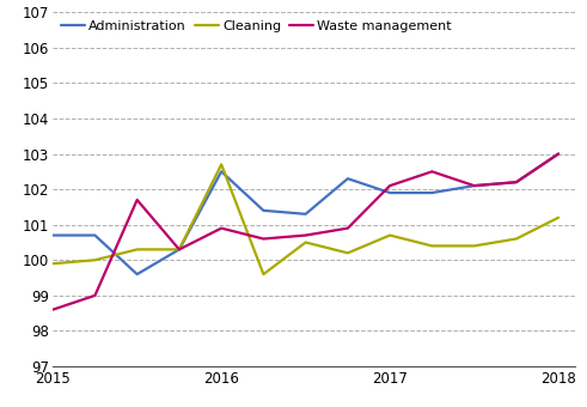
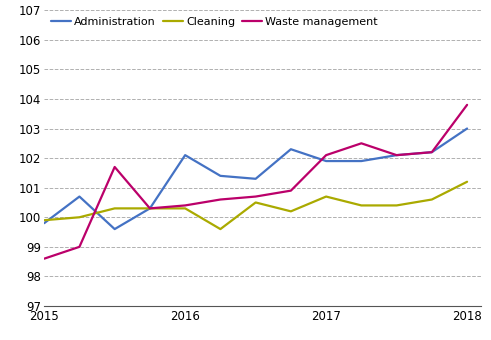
Administration/2015: 100.7 -> 99.8
Administration/2016: 102.5 -> 102.1
Cleaning/2016: 102.7 -> 100.3
Waste management/2016: 100.9 -> 100.4
Waste management/2018: 103.0 -> 103.8
